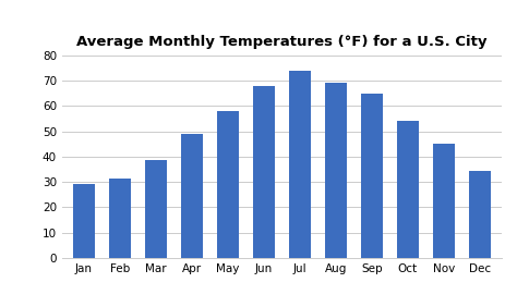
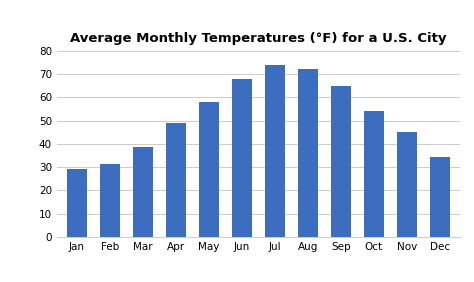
Aug: 69.0 -> 72.0
